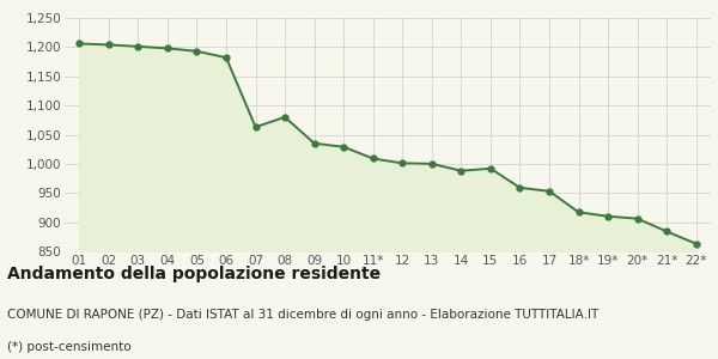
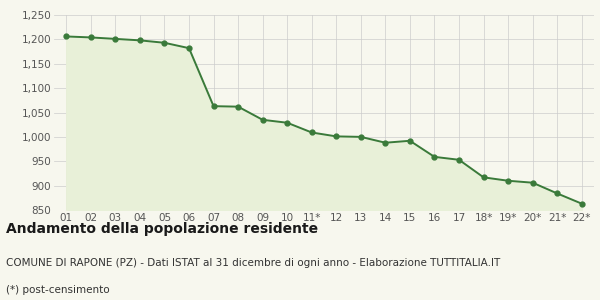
08: 1,080 -> 1,062
